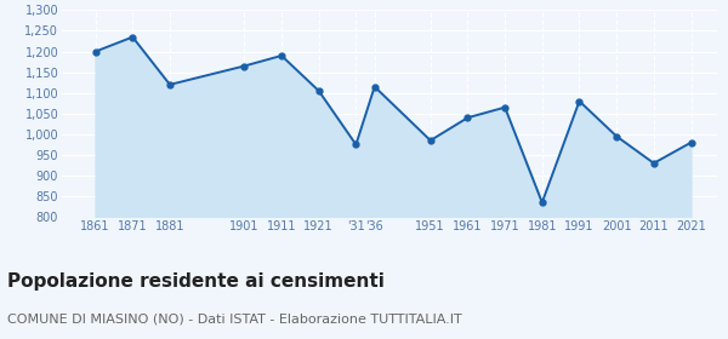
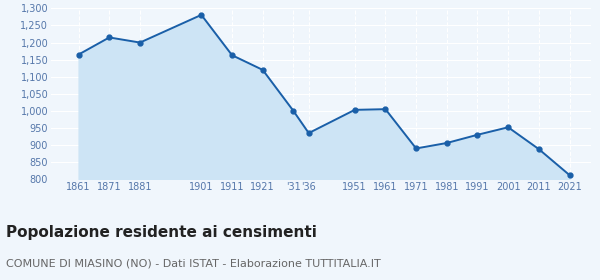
1861: 1,200 -> 1,165
1871: 1,235 -> 1,215
1881: 1,120 -> 1,200
1901: 1,165 -> 1,281
1911: 1,190 -> 1,163
1921: 1,105 -> 1,120
'31: 975 -> 1,000
'36: 1,115 -> 935
1951: 985 -> 1,003
1961: 1,040 -> 1,005
1971: 1,065 -> 890
1981: 835 -> 906
1991: 1,080 -> 930
2001: 995 -> 952
2011: 930 -> 888
2021: 980 -> 812
